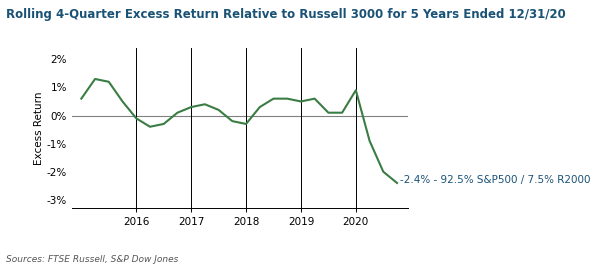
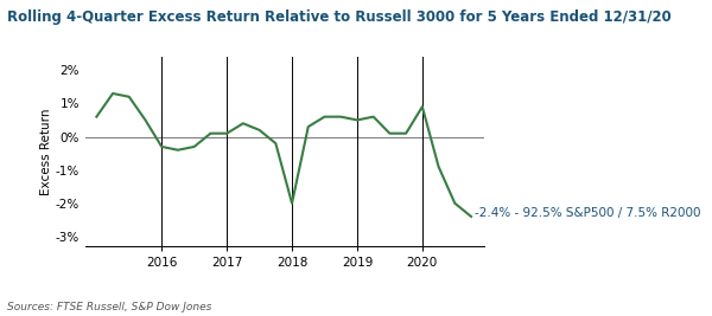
2016: -0.1% -> -0.3%
2017: 0.3% -> 0.1%
2018: -0.3% -> -2.0%
